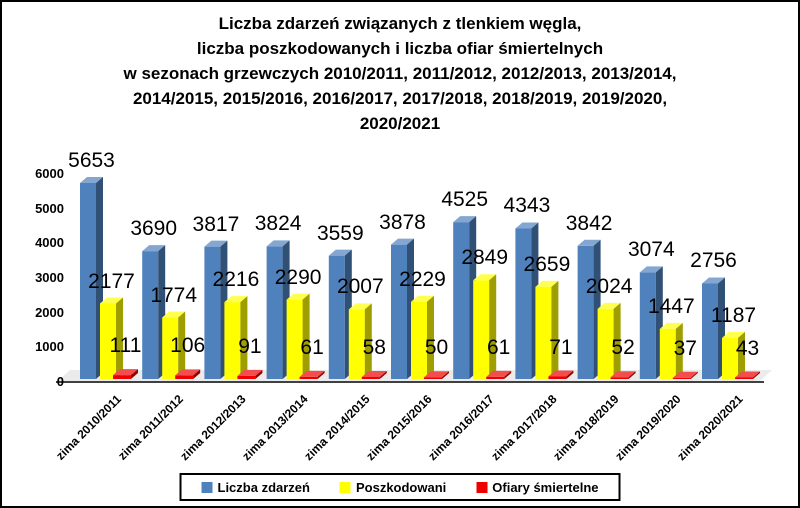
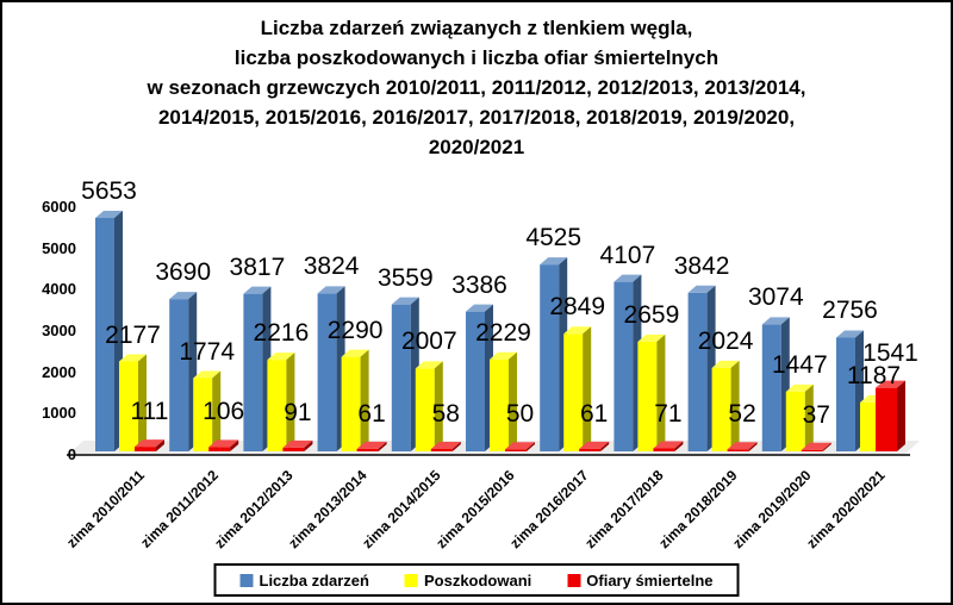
Liczba zdarzeń/zima 2015/2016: 3878 -> 3386
Liczba zdarzeń/zima 2017/2018: 4343 -> 4107
Ofiary śmiertelne/zima 2020/2021: 43 -> 1541
